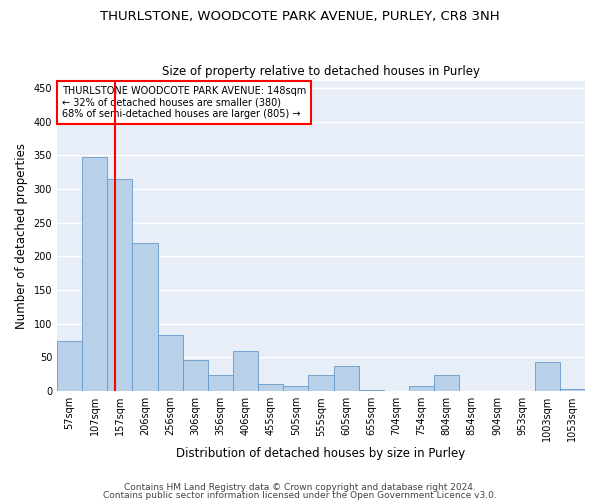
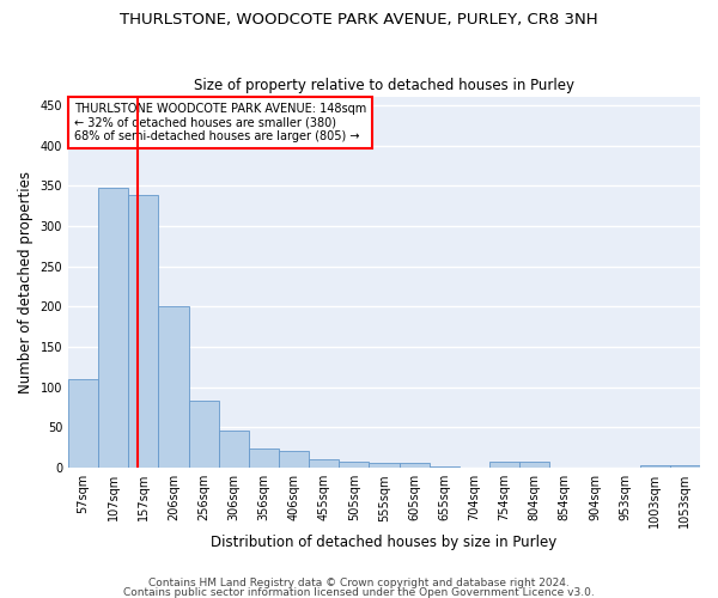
57sqm: 74 -> 110
157sqm: 314 -> 338
206sqm: 220 -> 200
406sqm: 60 -> 21
555sqm: 24 -> 6
605sqm: 38 -> 6
804sqm: 24 -> 7
1003sqm: 44 -> 4
